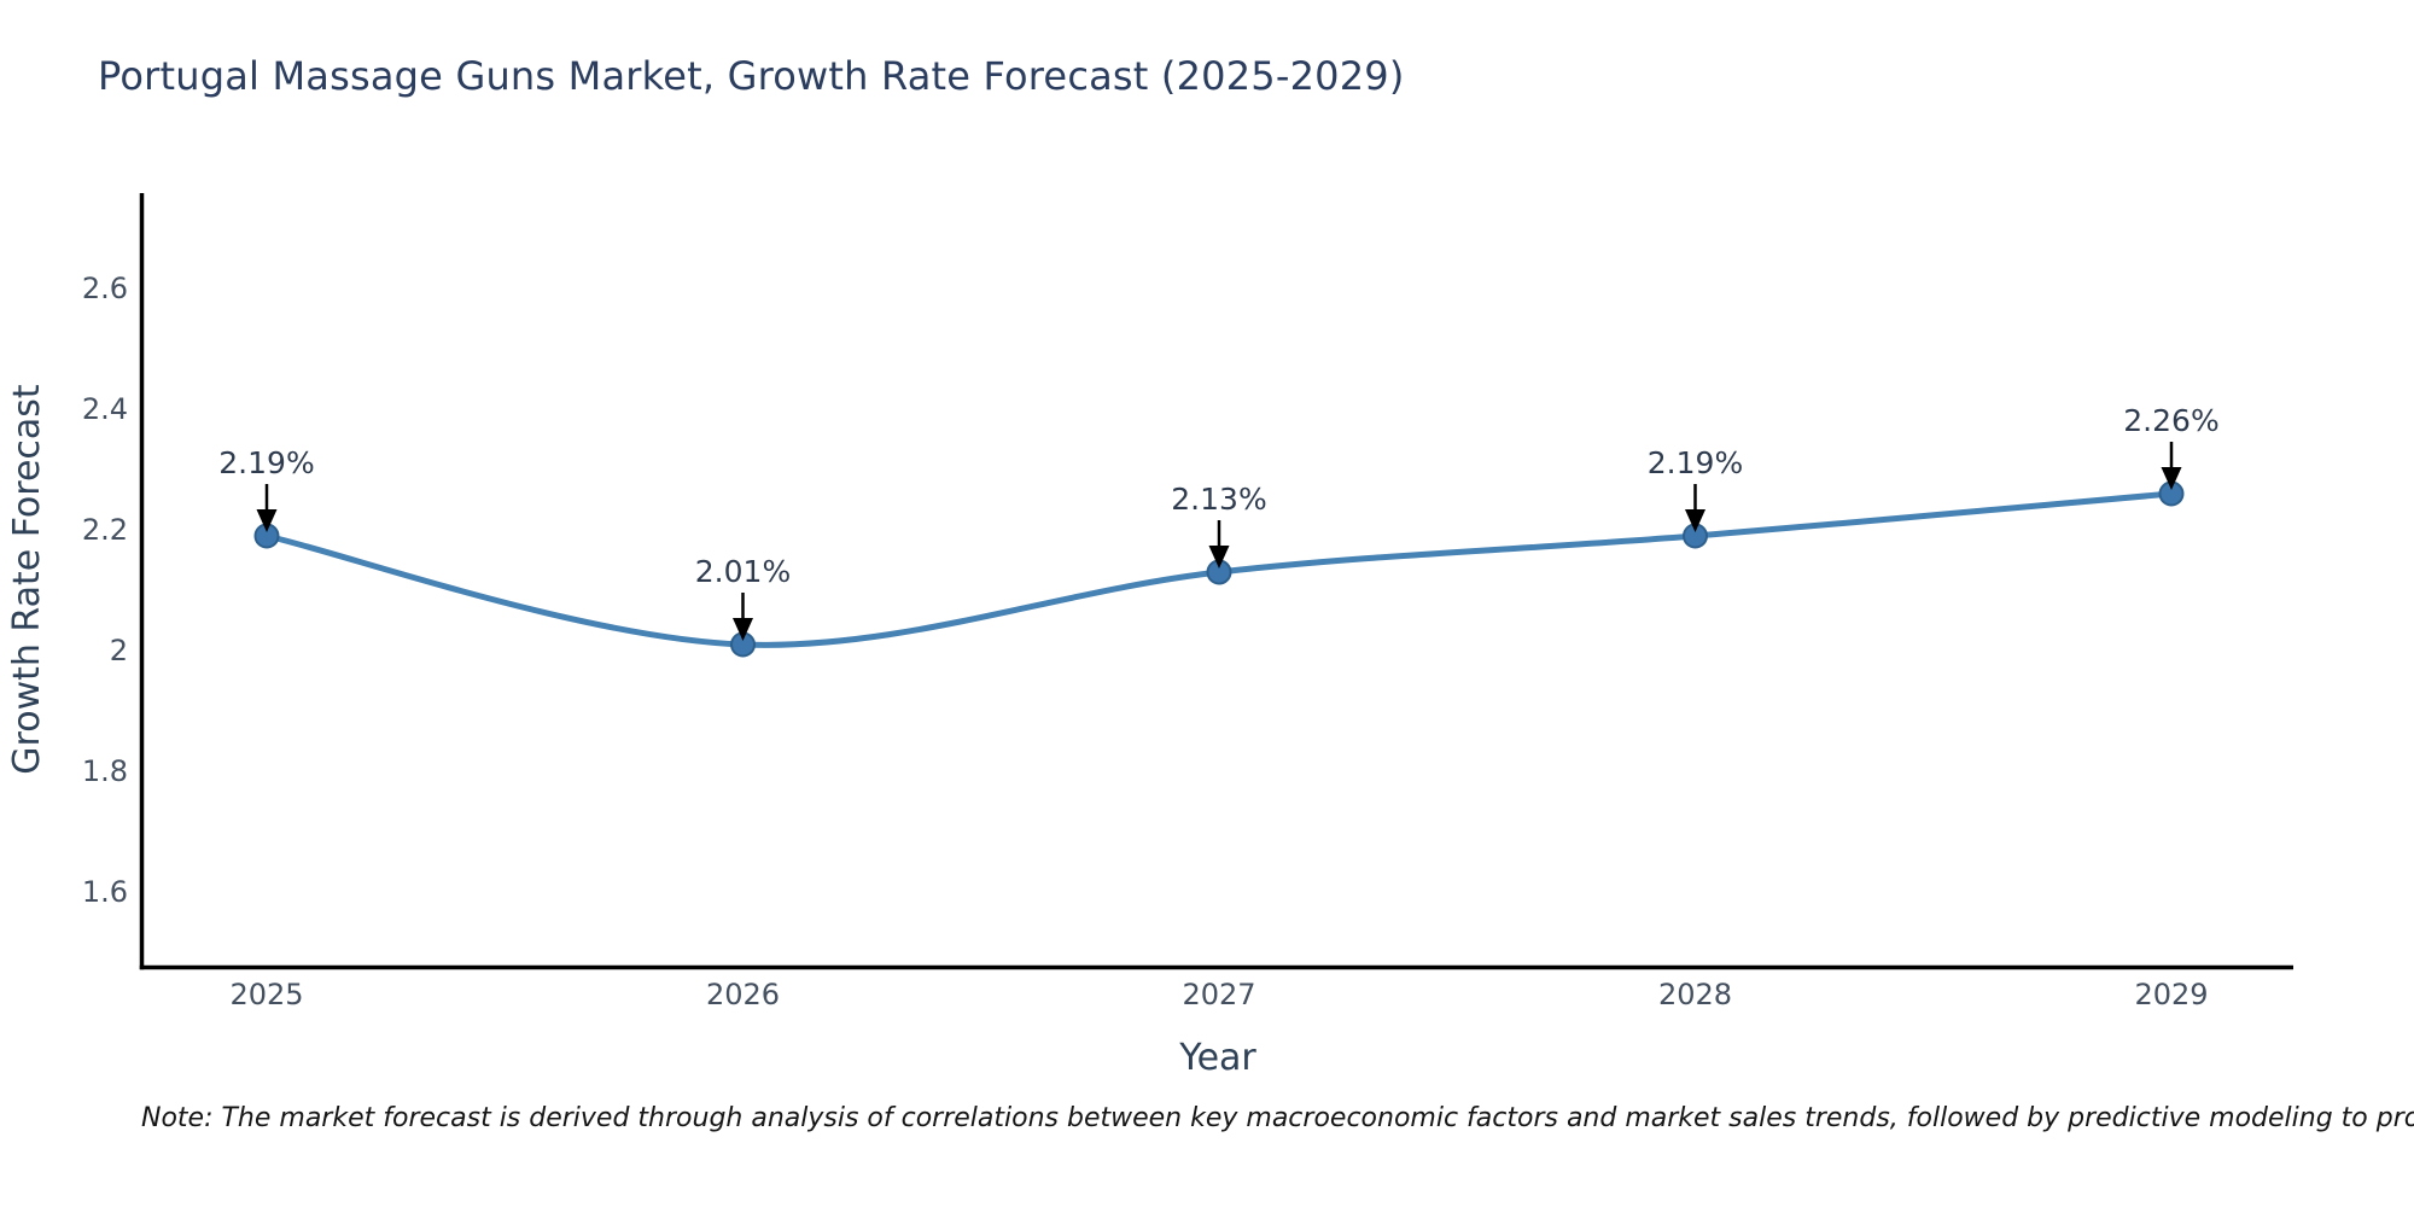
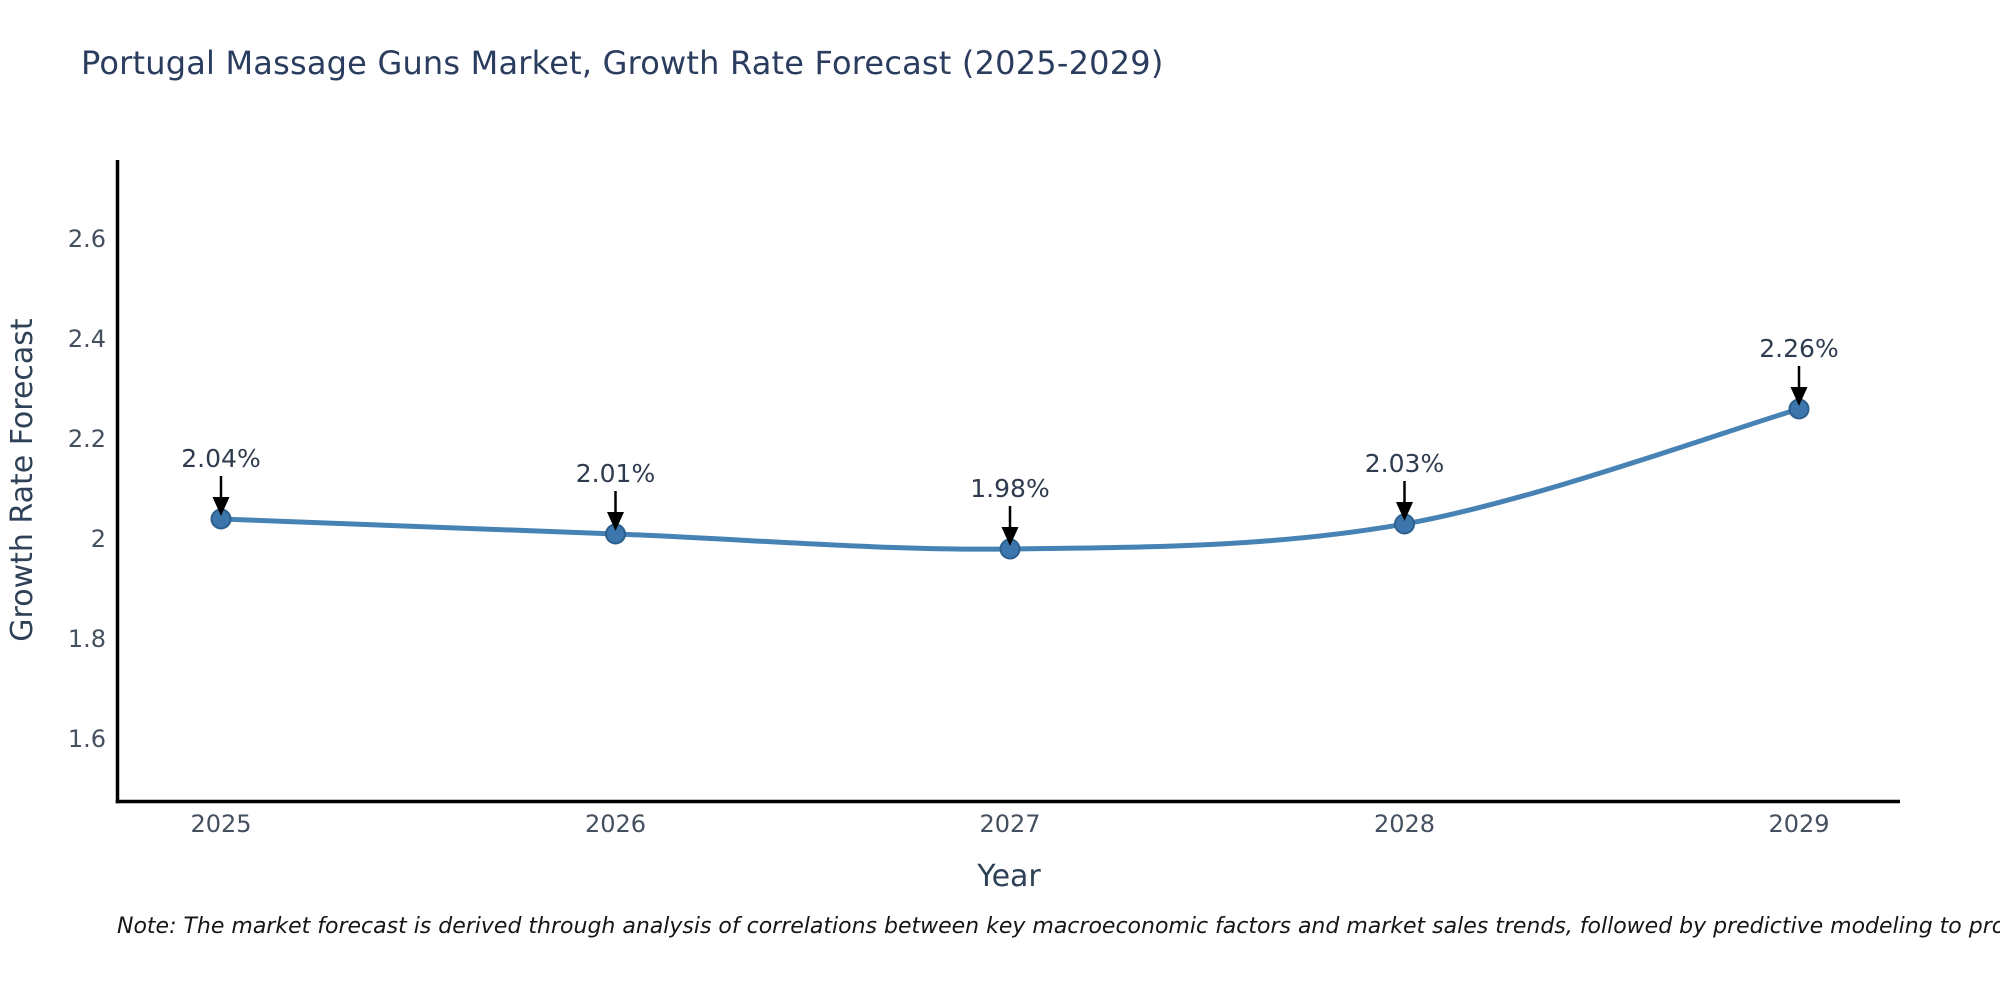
2025: 2.19% -> 2.04%
2027: 2.13% -> 1.98%
2028: 2.19% -> 2.03%
